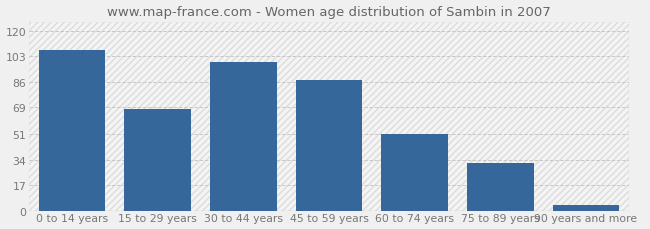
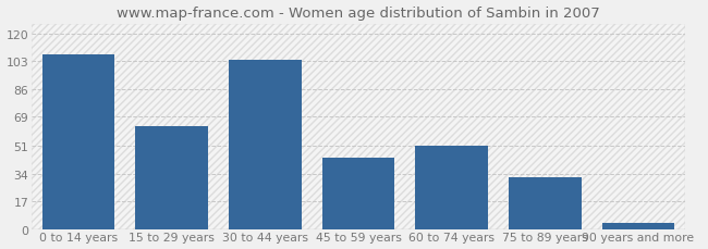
15 to 29 years: 68 -> 63
30 to 44 years: 99 -> 104
45 to 59 years: 87 -> 44
